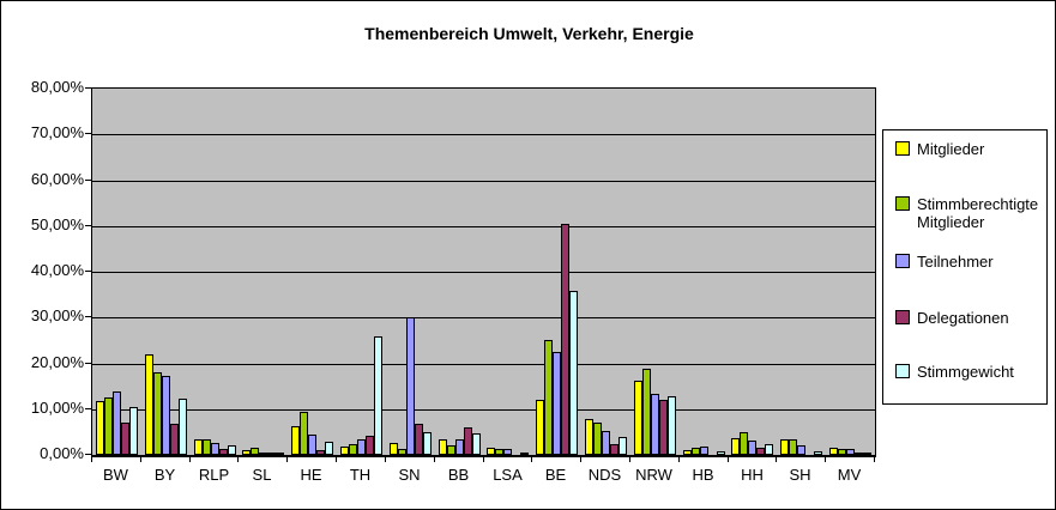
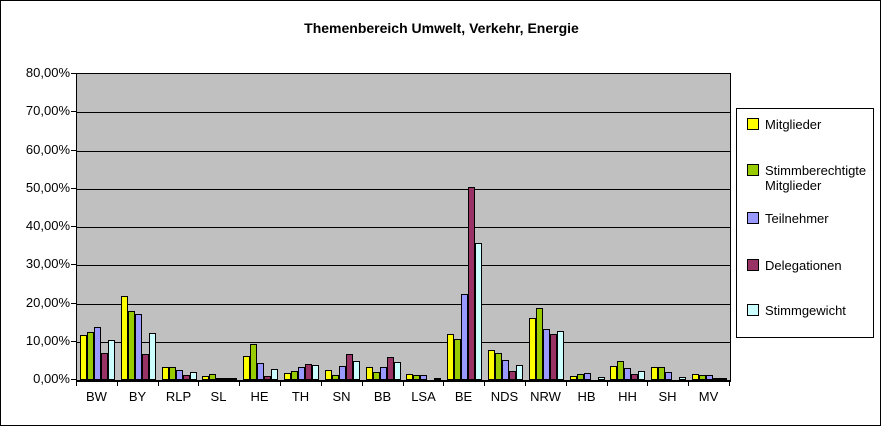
Stimmgewicht/TH: 26% -> 4%
Teilnehmer/SN: 30% -> 4%
Stimmberechtigte Mitglieder/BE: 25% -> 11%
